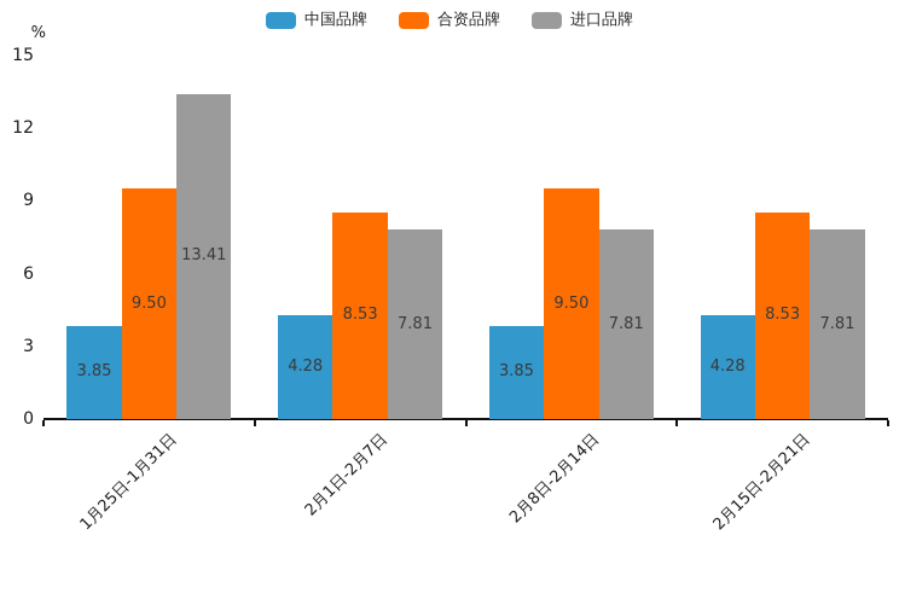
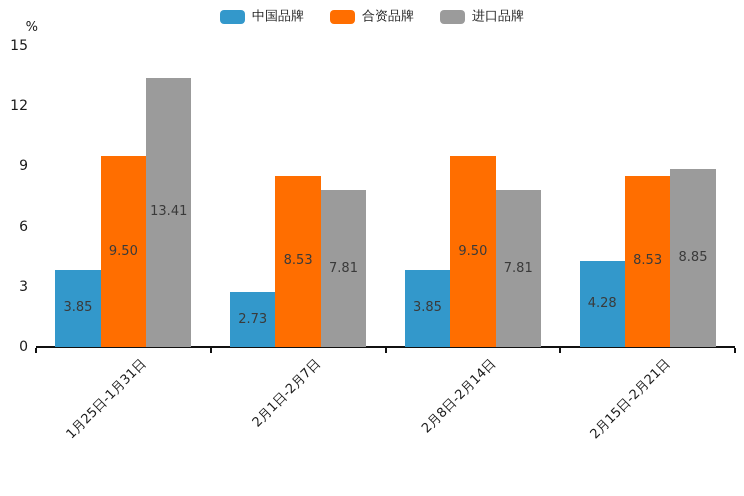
中国品牌/2月1日-2月7日: 4.28 -> 2.73
进口品牌/2月15日-2月21日: 7.81 -> 8.85
